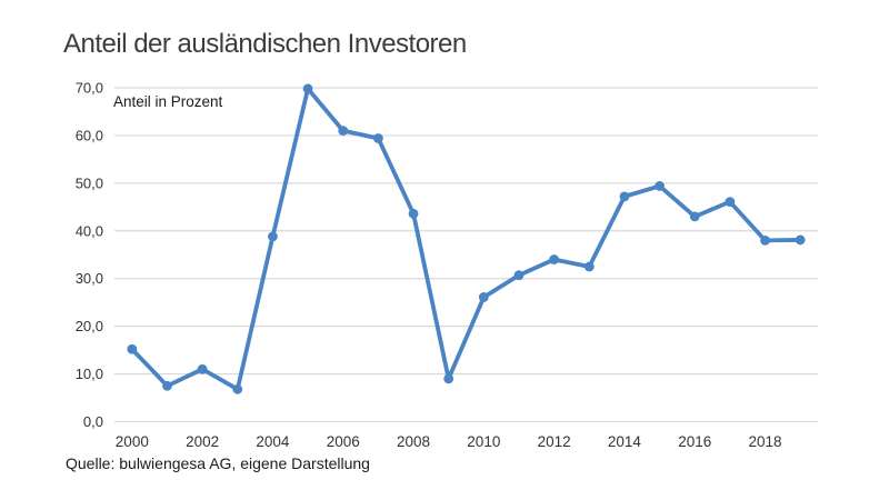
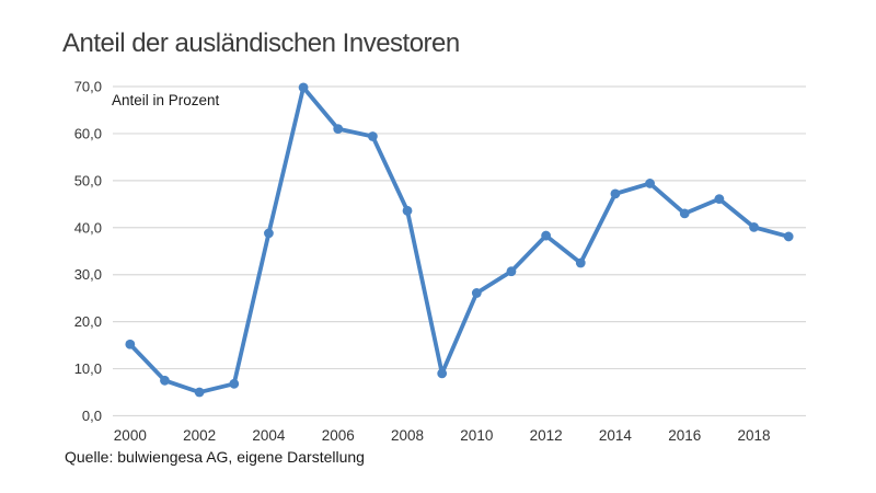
2002: 11 -> 5
2012: 34 -> 38
2018: 38 -> 40
